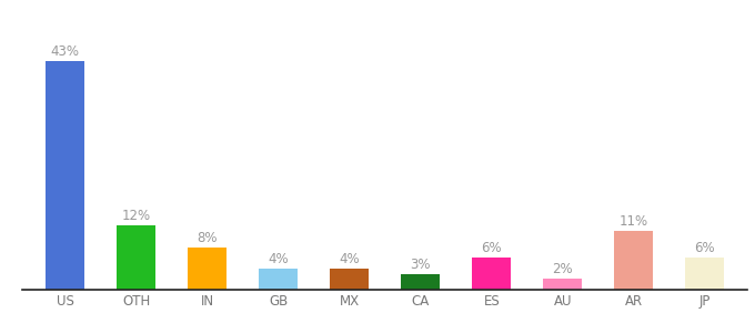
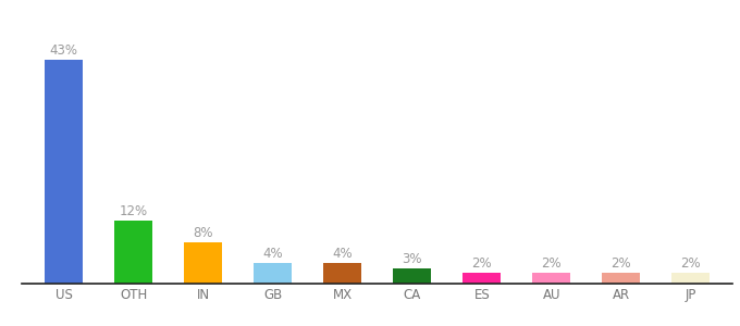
ES: 6% -> 2%
AR: 11% -> 2%
JP: 6% -> 2%
